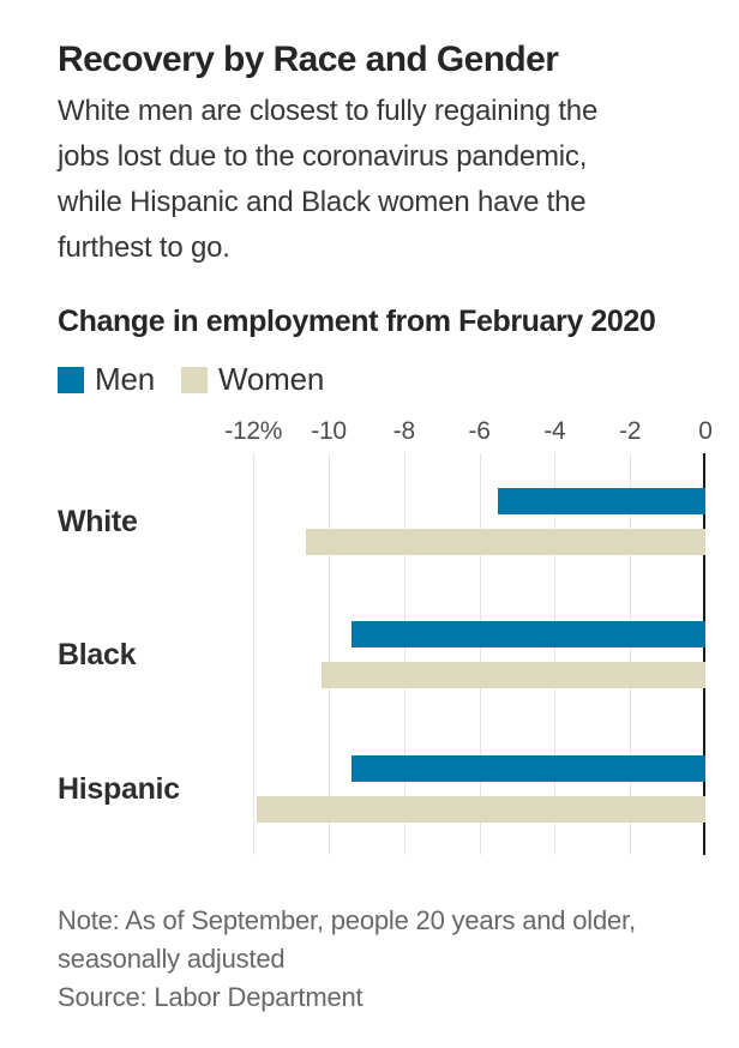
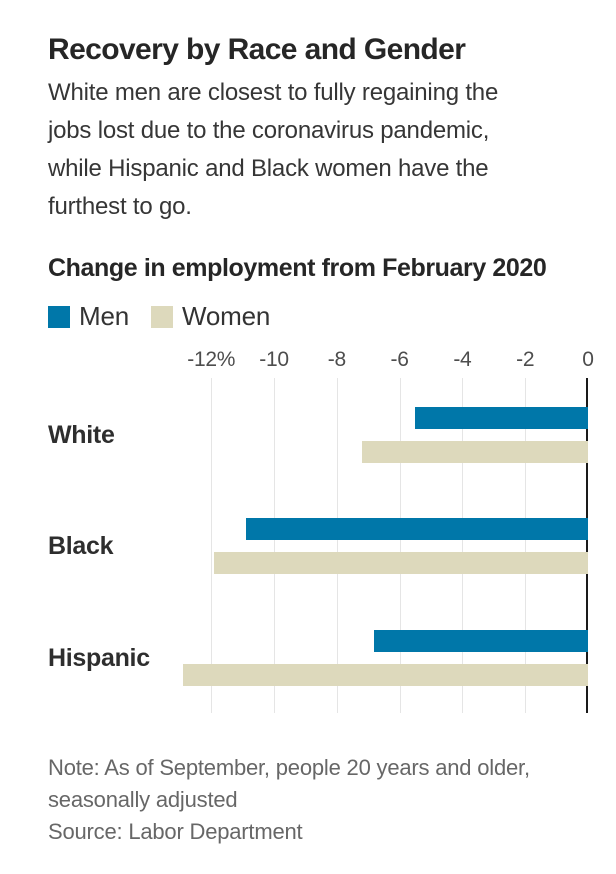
Women/White: -10.6 -> -7.2
Men/Black: -9.4 -> -10.9
Women/Black: -10.2 -> -11.9
Men/Hispanic: -9.4 -> -6.8
Women/Hispanic: -11.9 -> -12.9
